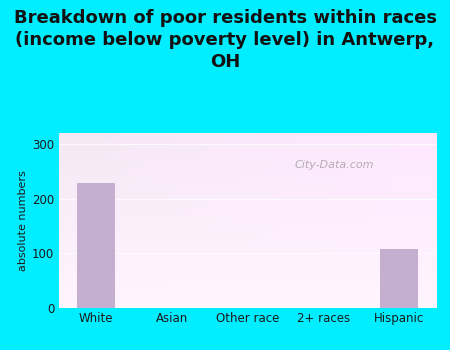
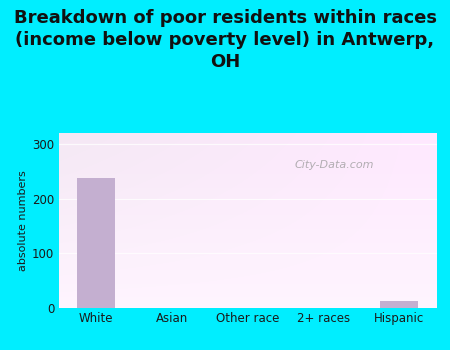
White: 228 -> 238
Hispanic: 108 -> 13
